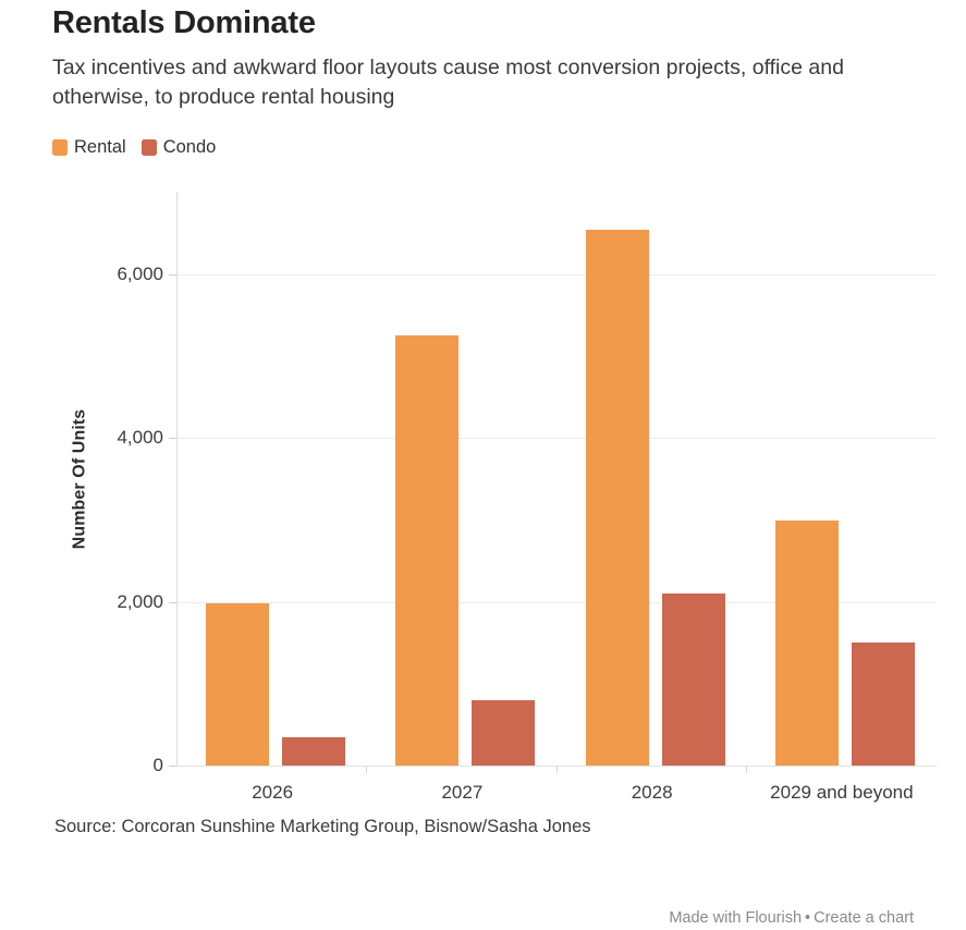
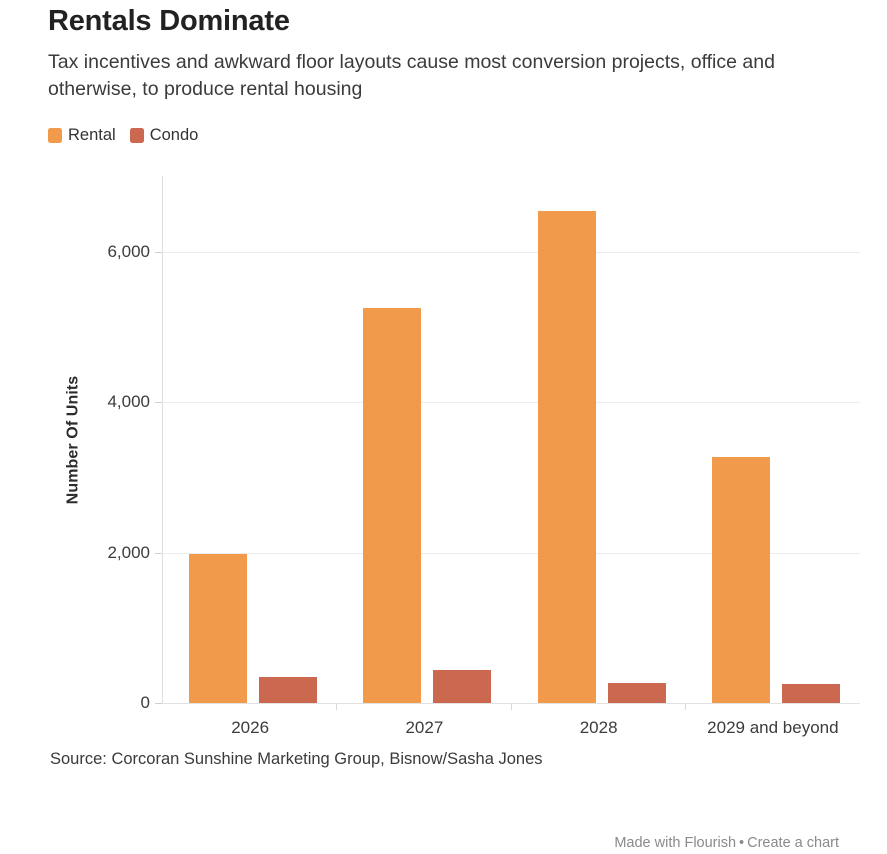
Condo/2027: 800 -> 400
Condo/2028: 2100 -> 300
Rental/2029 and beyond: 3000 -> 3300
Condo/2029 and beyond: 1500 -> 300
